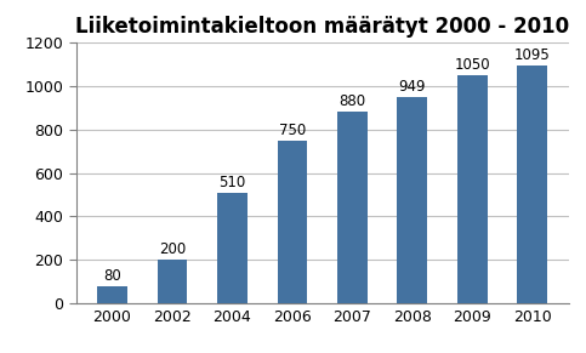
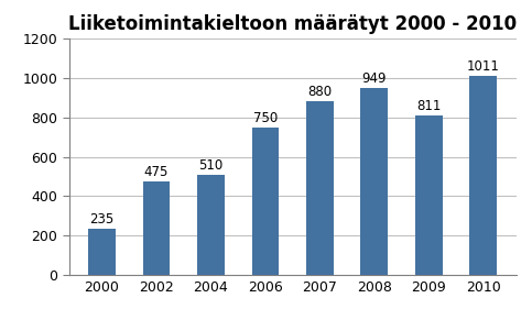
2000: 80 -> 235
2002: 200 -> 475
2009: 1050 -> 811
2010: 1095 -> 1011
